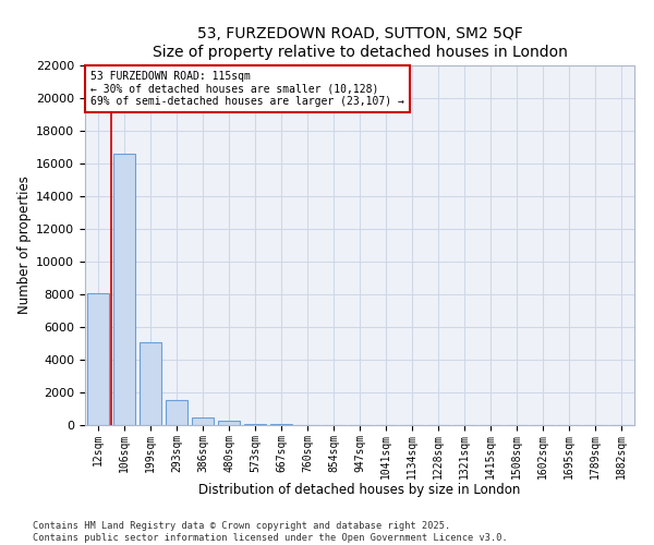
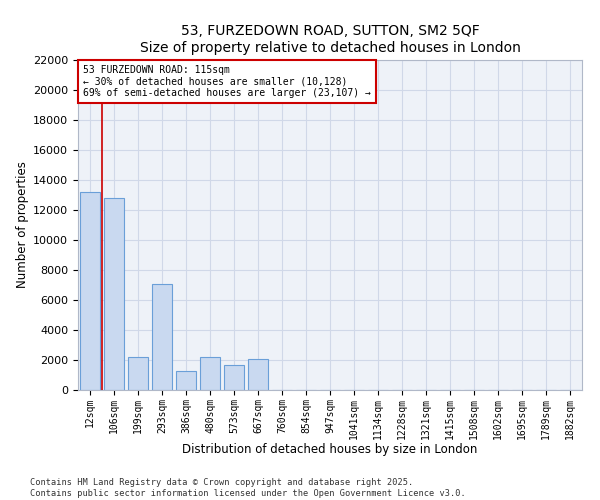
12sqm: 8100 -> 13200
106sqm: 16600 -> 12800
199sqm: 5100 -> 2200
293sqm: 1600 -> 7100
386sqm: 500 -> 1300
480sqm: 300 -> 2200
573sqm: 100 -> 1700
667sqm: 100 -> 2100
